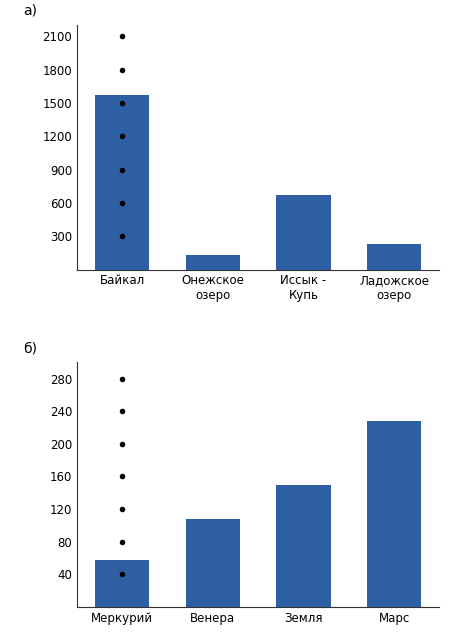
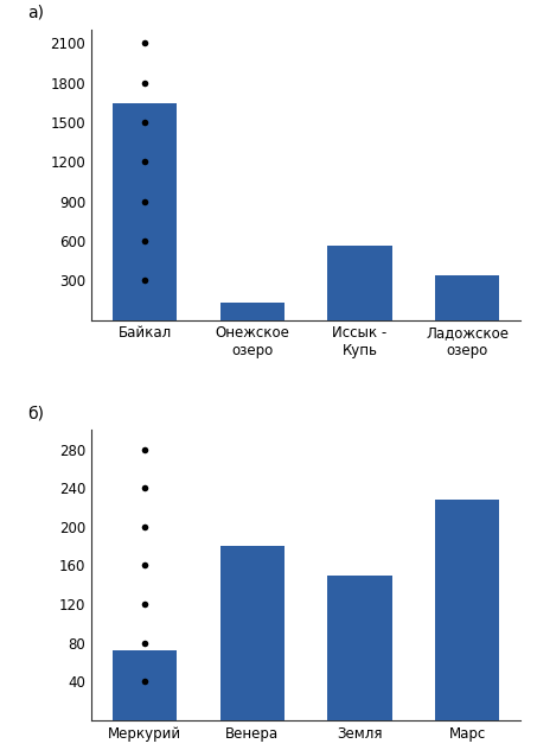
Байкал: 1570 -> 1640
Иссык - Купь: 670 -> 560
Ладожское озеро: 230 -> 340
Меркурий: 57 -> 72
Венера: 108 -> 180
